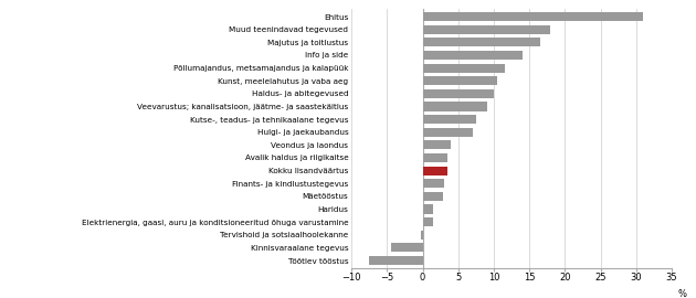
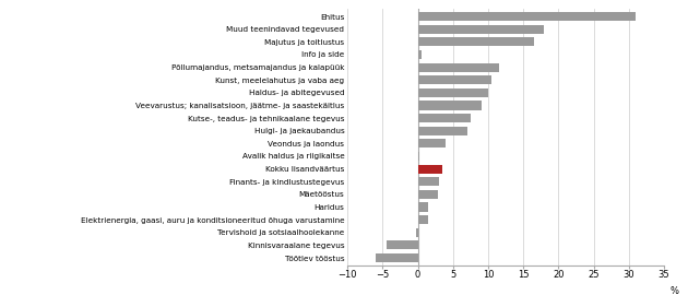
Info ja side: 14.0 -> 0.6
Avalik haldus ja riigikaitse: 3.5 -> 0.2
Töötlev tööstus: -7.5 -> -6.0
